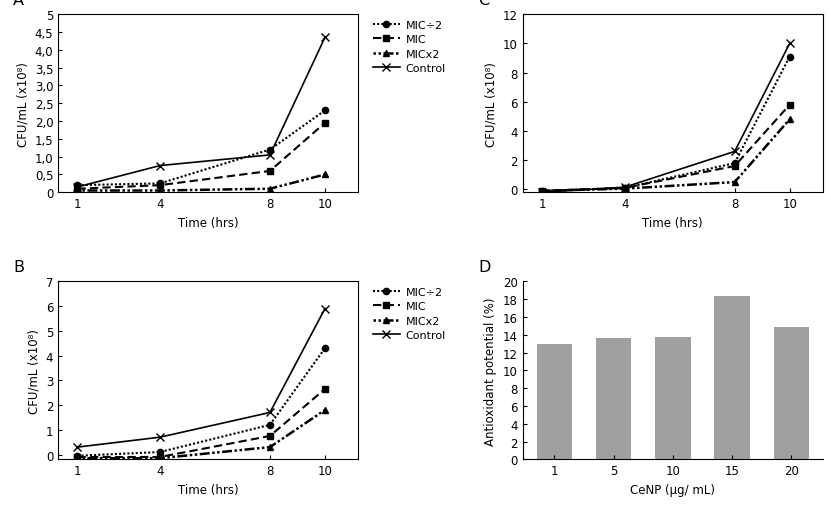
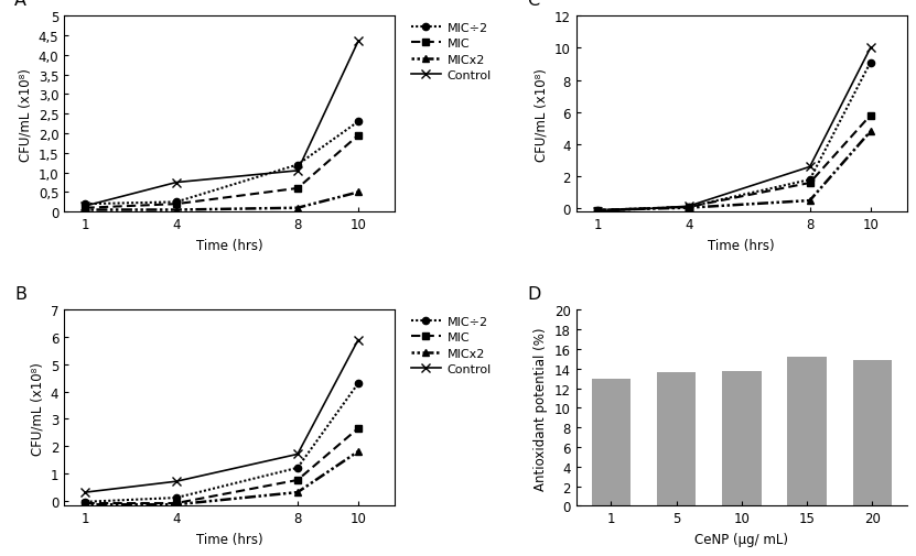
15: 18.4 -> 15.2
